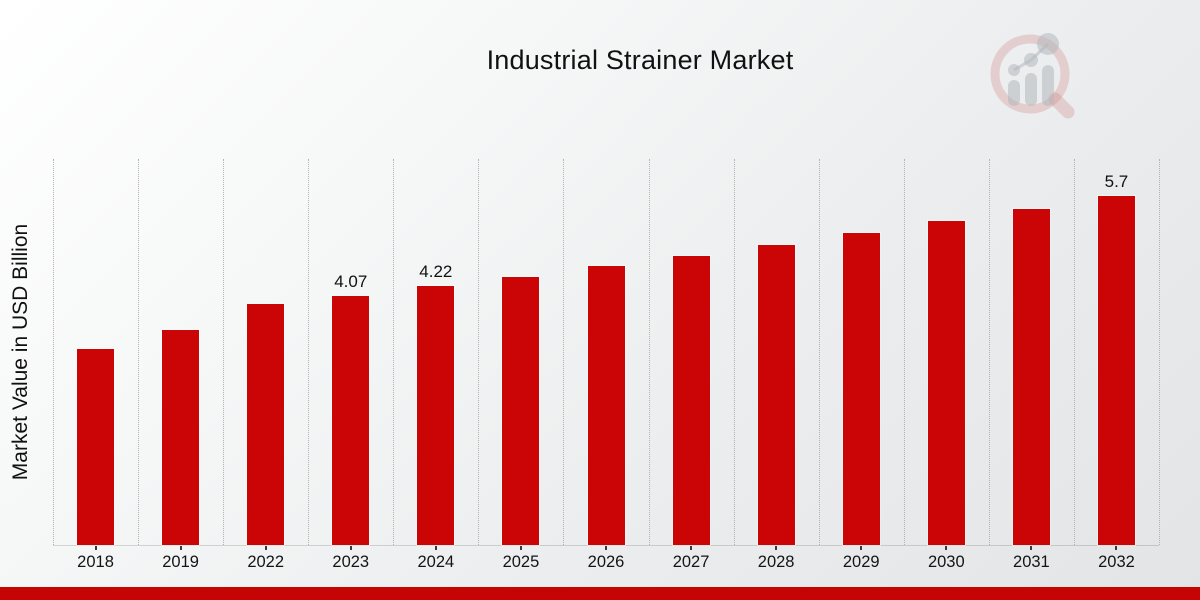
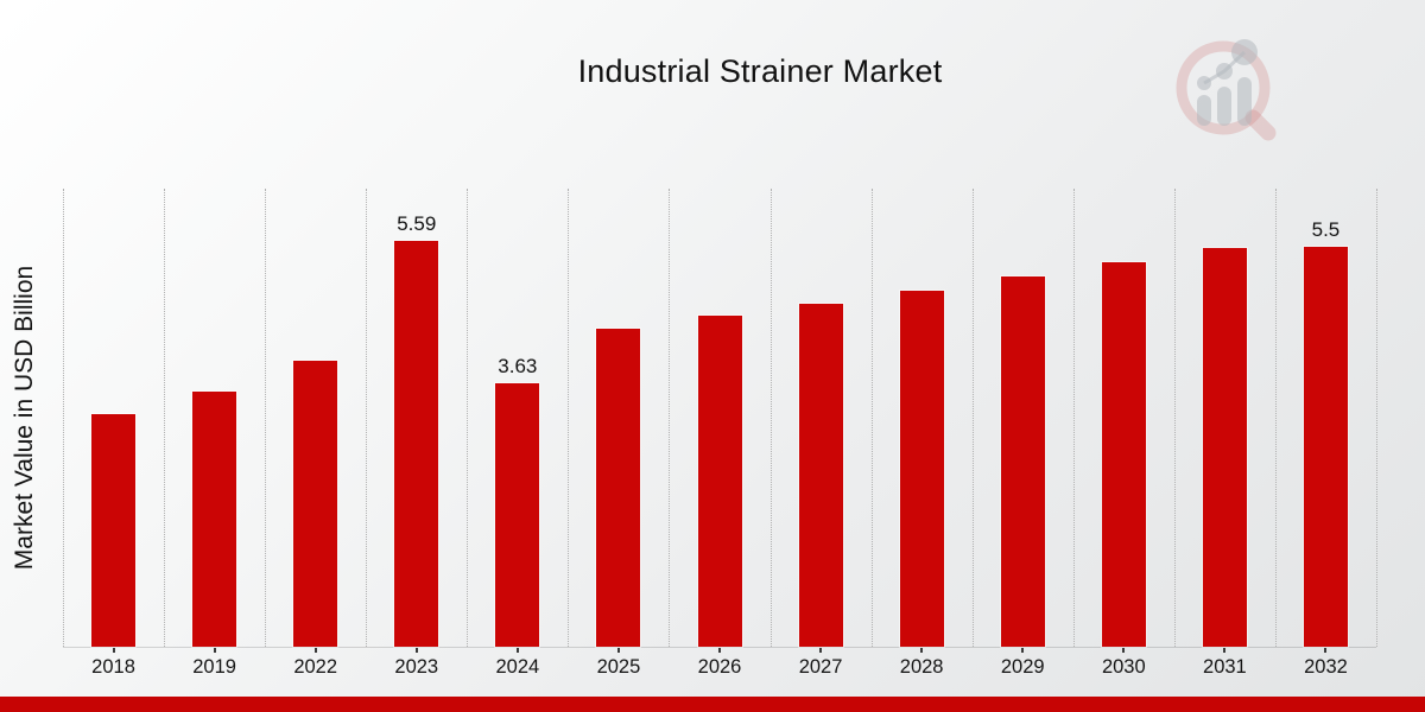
2023: 4.07 -> 5.59
2024: 4.22 -> 3.63
2032: 5.7 -> 5.5
